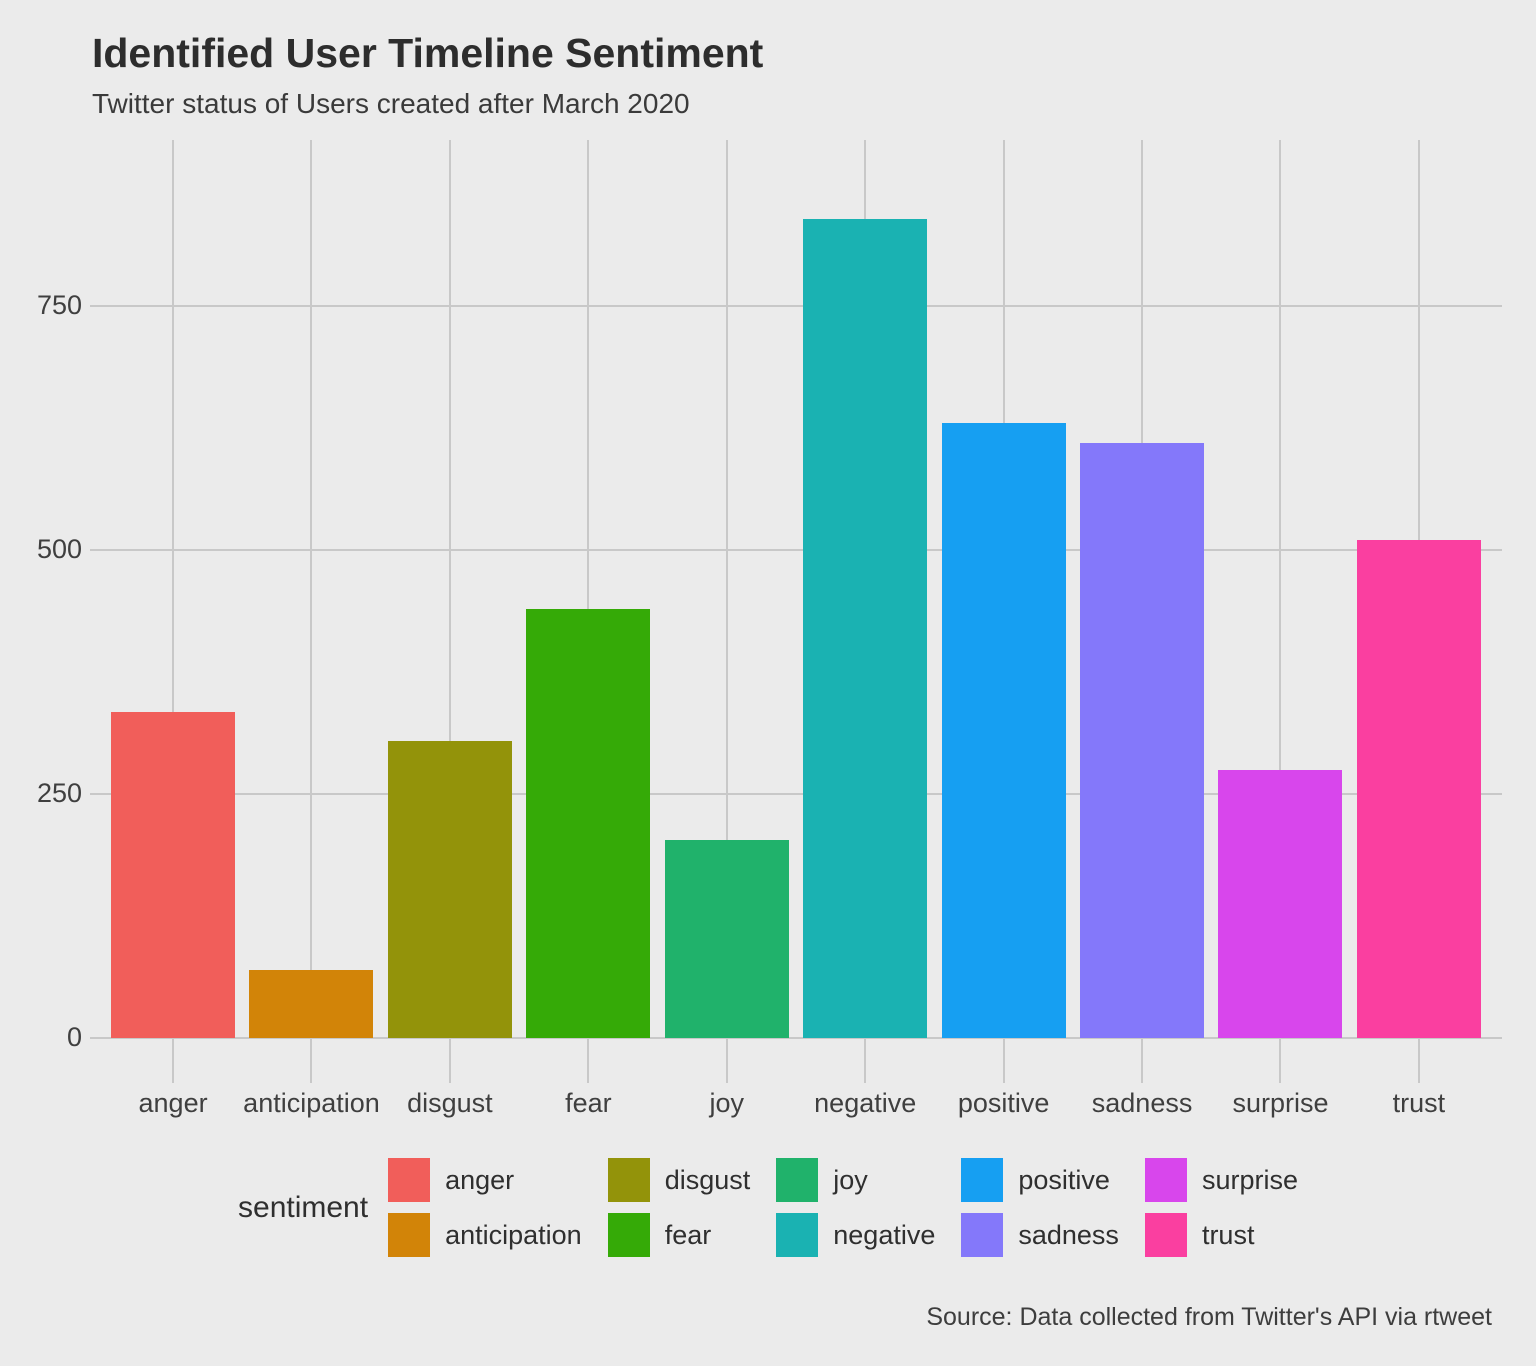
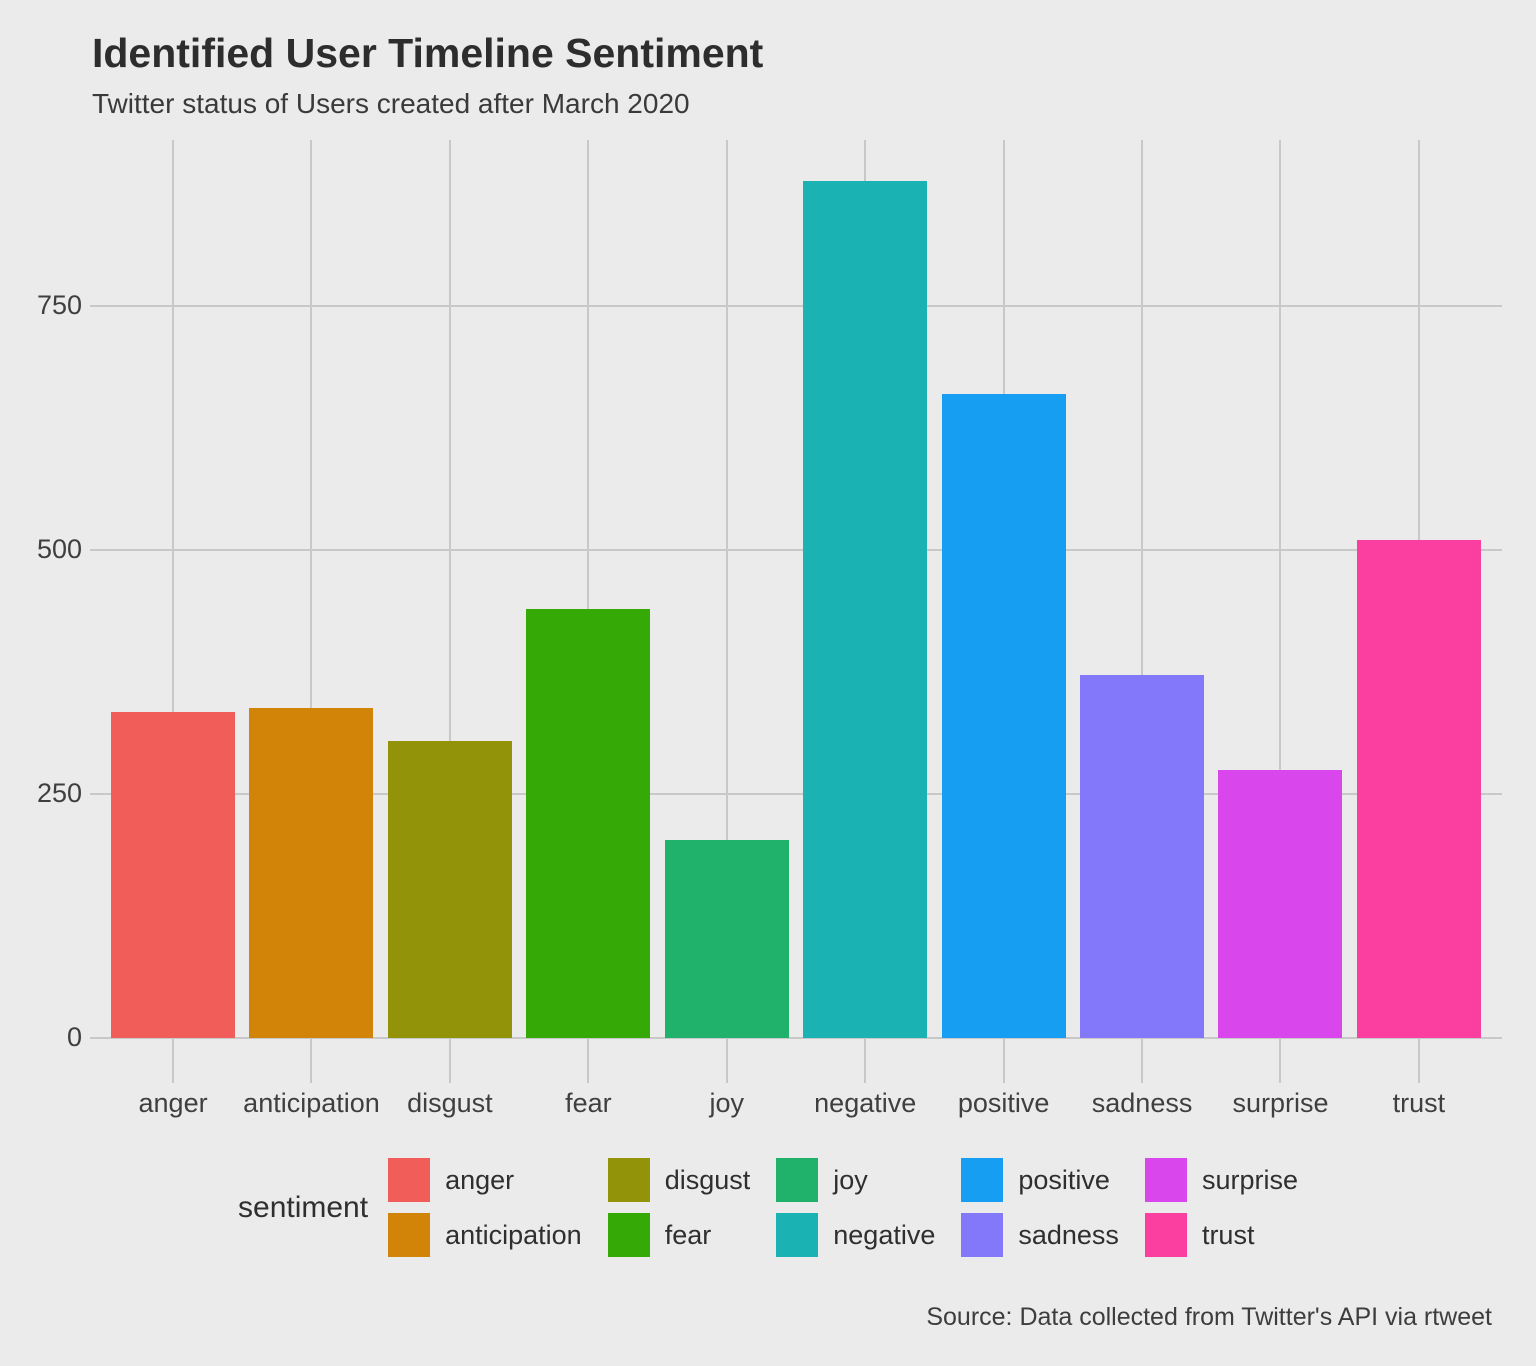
anticipation: 70 -> 340
negative: 840 -> 880
positive: 630 -> 660
sadness: 610 -> 370
